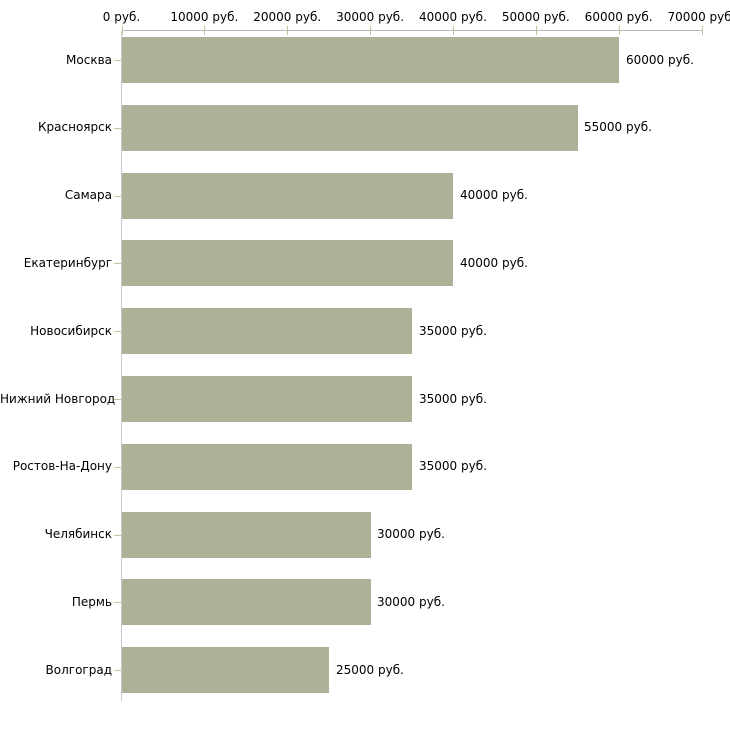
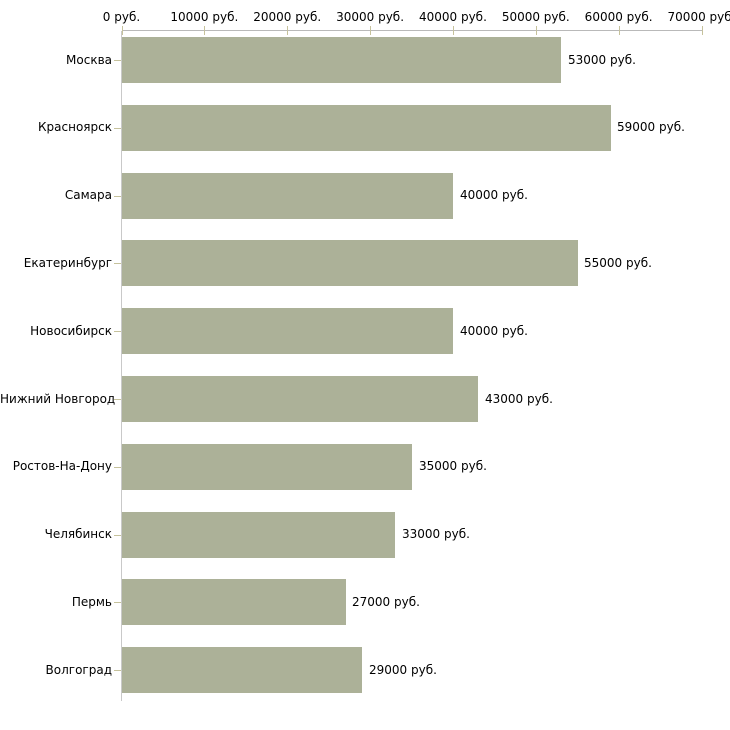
Москва: 60000 -> 53000
Красноярск: 55000 -> 59000
Екатеринбург: 40000 -> 55000
Новосибирск: 35000 -> 40000
Нижний Новгород: 35000 -> 43000
Челябинск: 30000 -> 33000
Пермь: 30000 -> 27000
Волгоград: 25000 -> 29000
